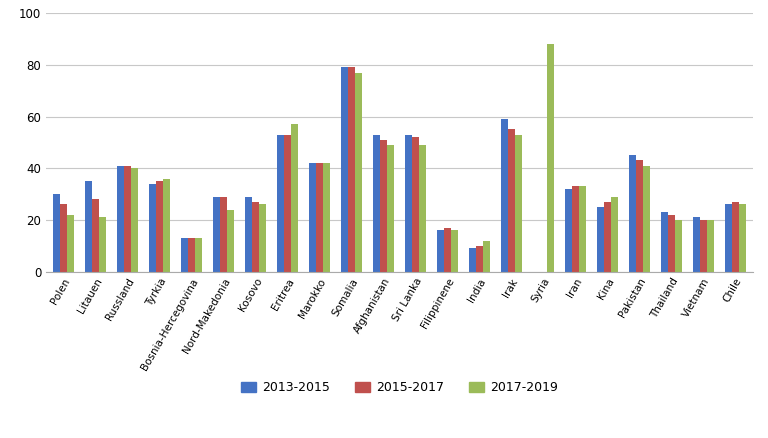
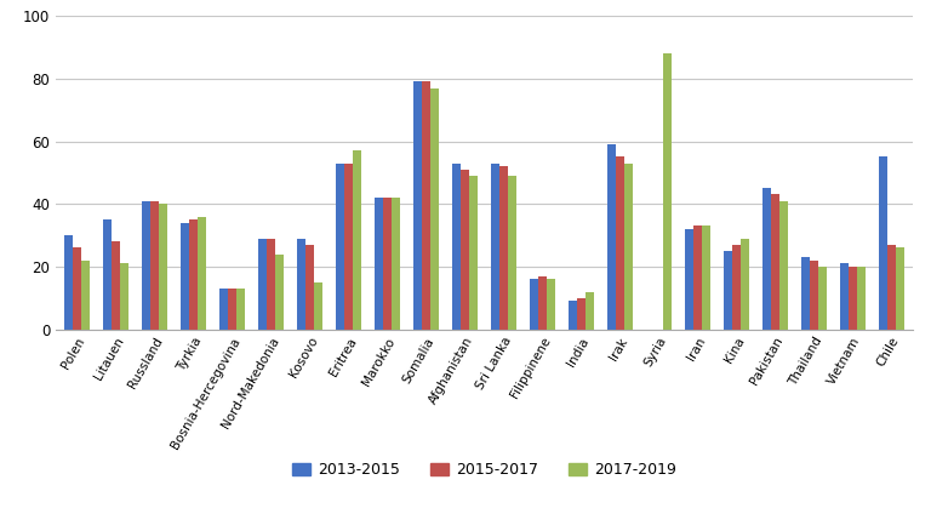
2017-2019/Kosovo: 26 -> 15
2013-2015/Chile: 26 -> 55
